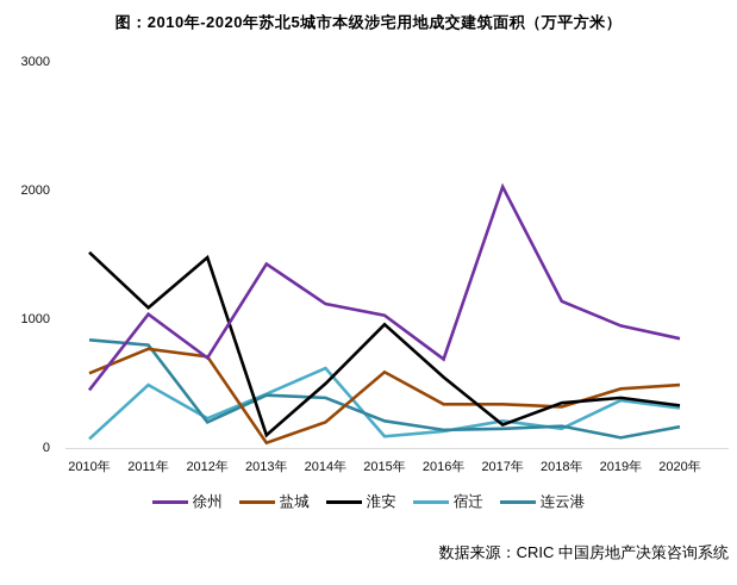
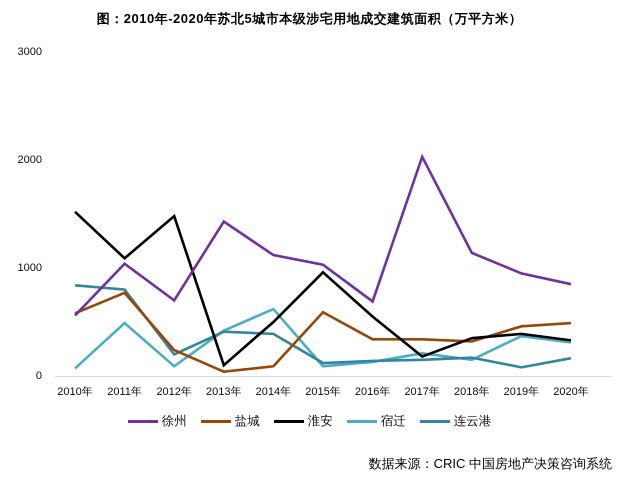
徐州/2010年: 450 -> 560
盐城/2012年: 710 -> 240
宿迁/2012年: 230 -> 90
盐城/2014年: 200 -> 90
连云港/2015年: 210 -> 120
